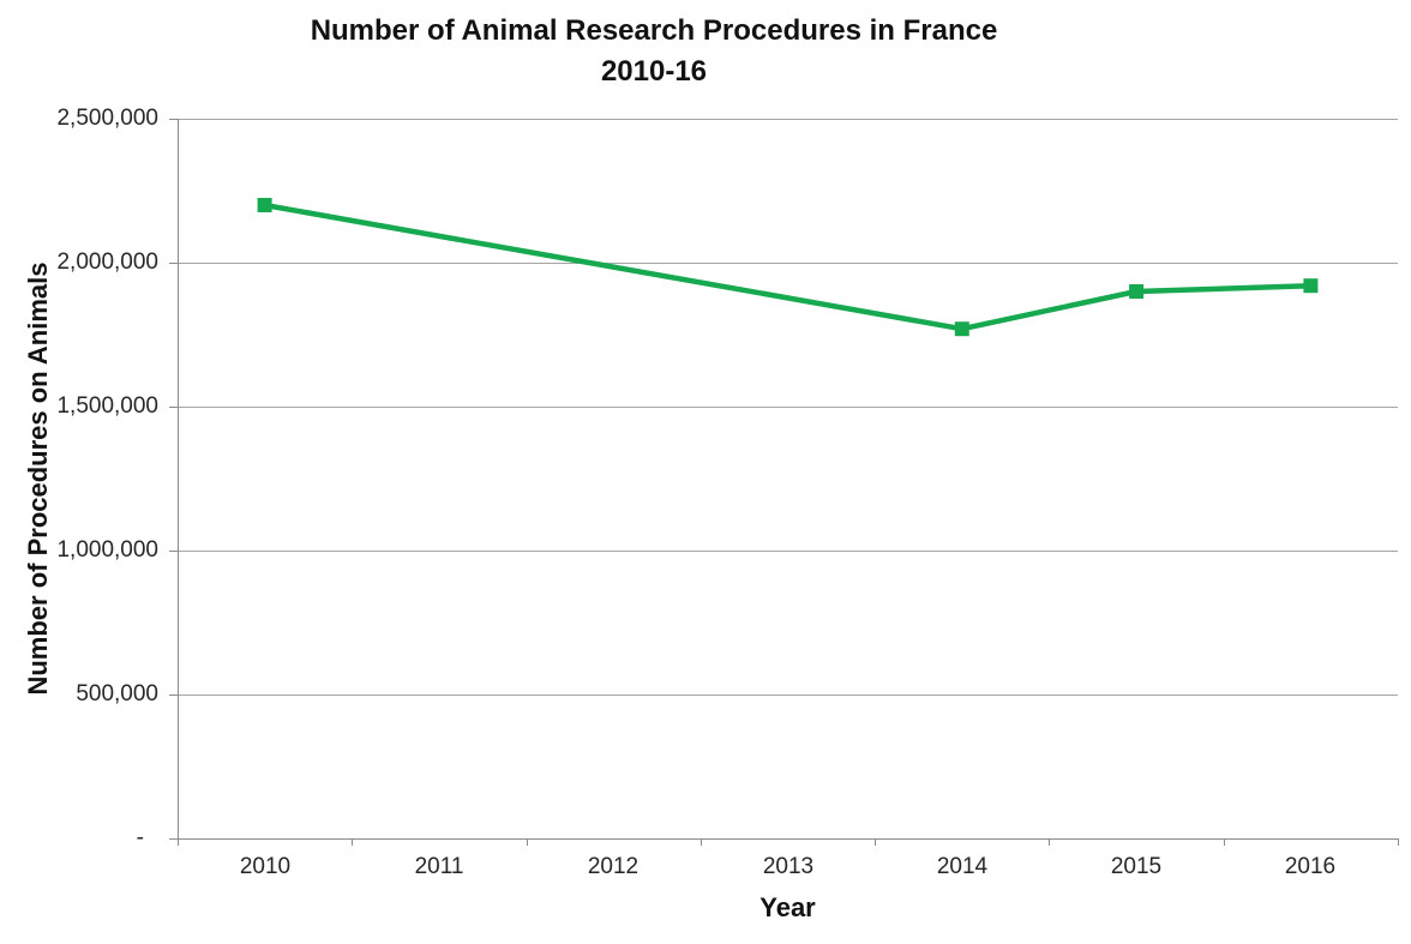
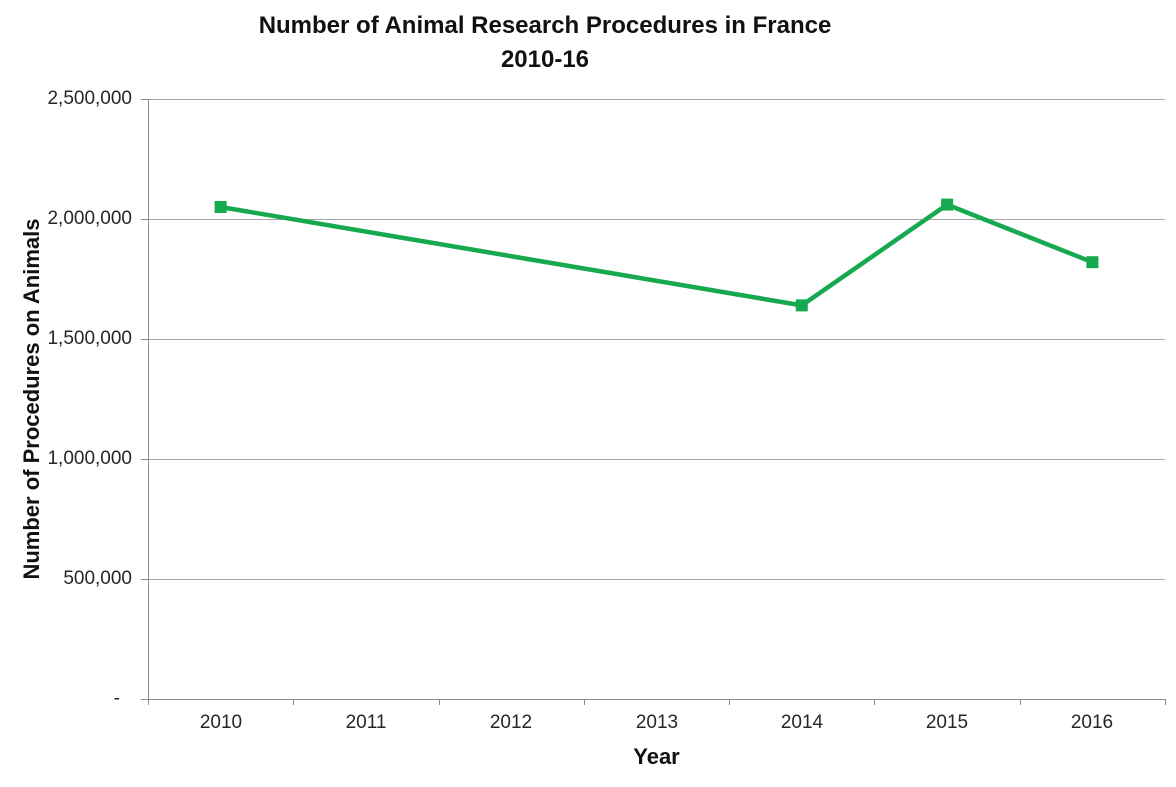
2010: 2200000 -> 2050000
2014: 1770000 -> 1640000
2015: 1900000 -> 2060000
2016: 1920000 -> 1820000
